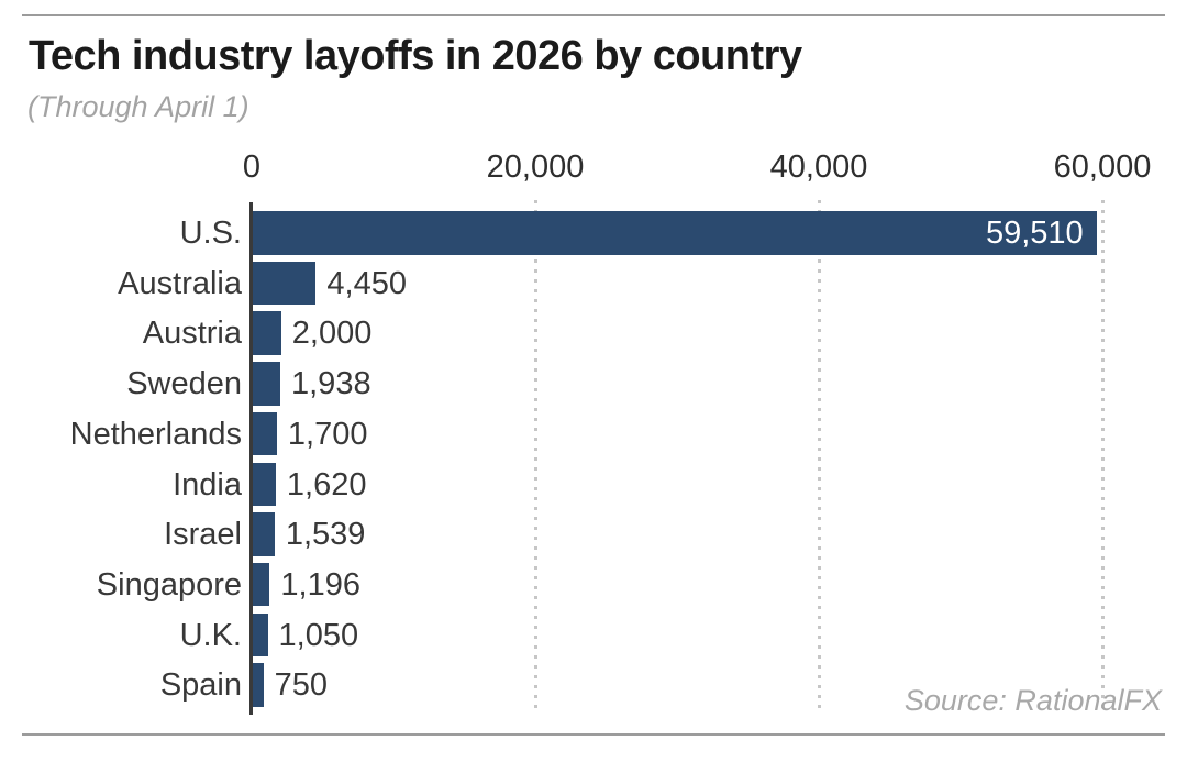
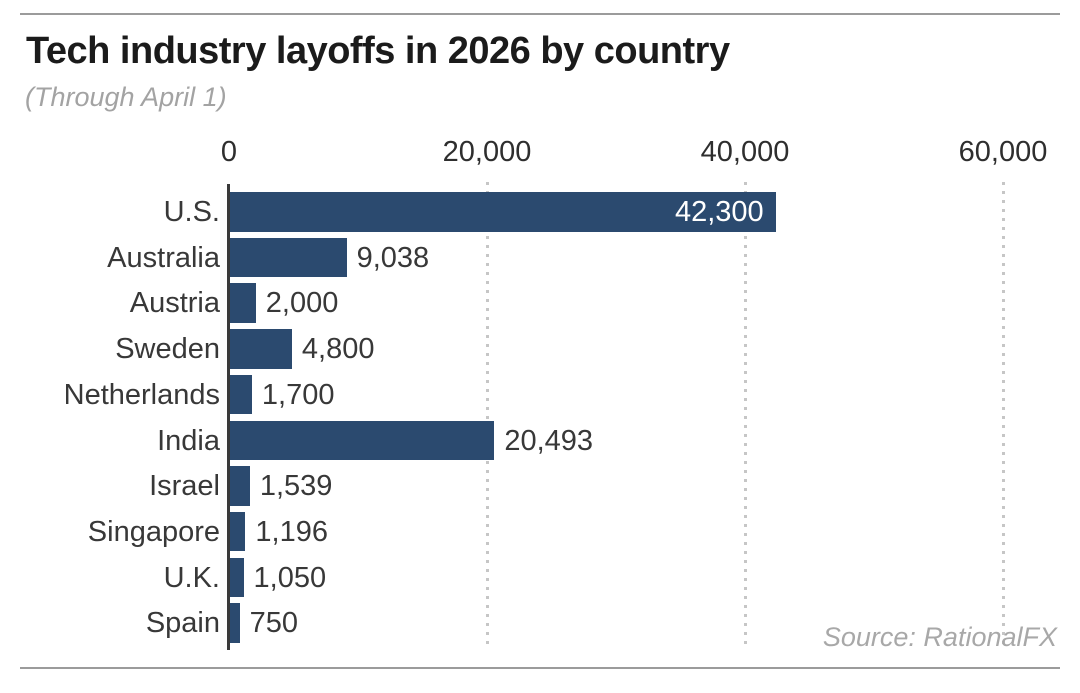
U.S.: 59,510 -> 42,300
Australia: 4,450 -> 9,038
Sweden: 1,938 -> 4,800
India: 1,620 -> 20,493
